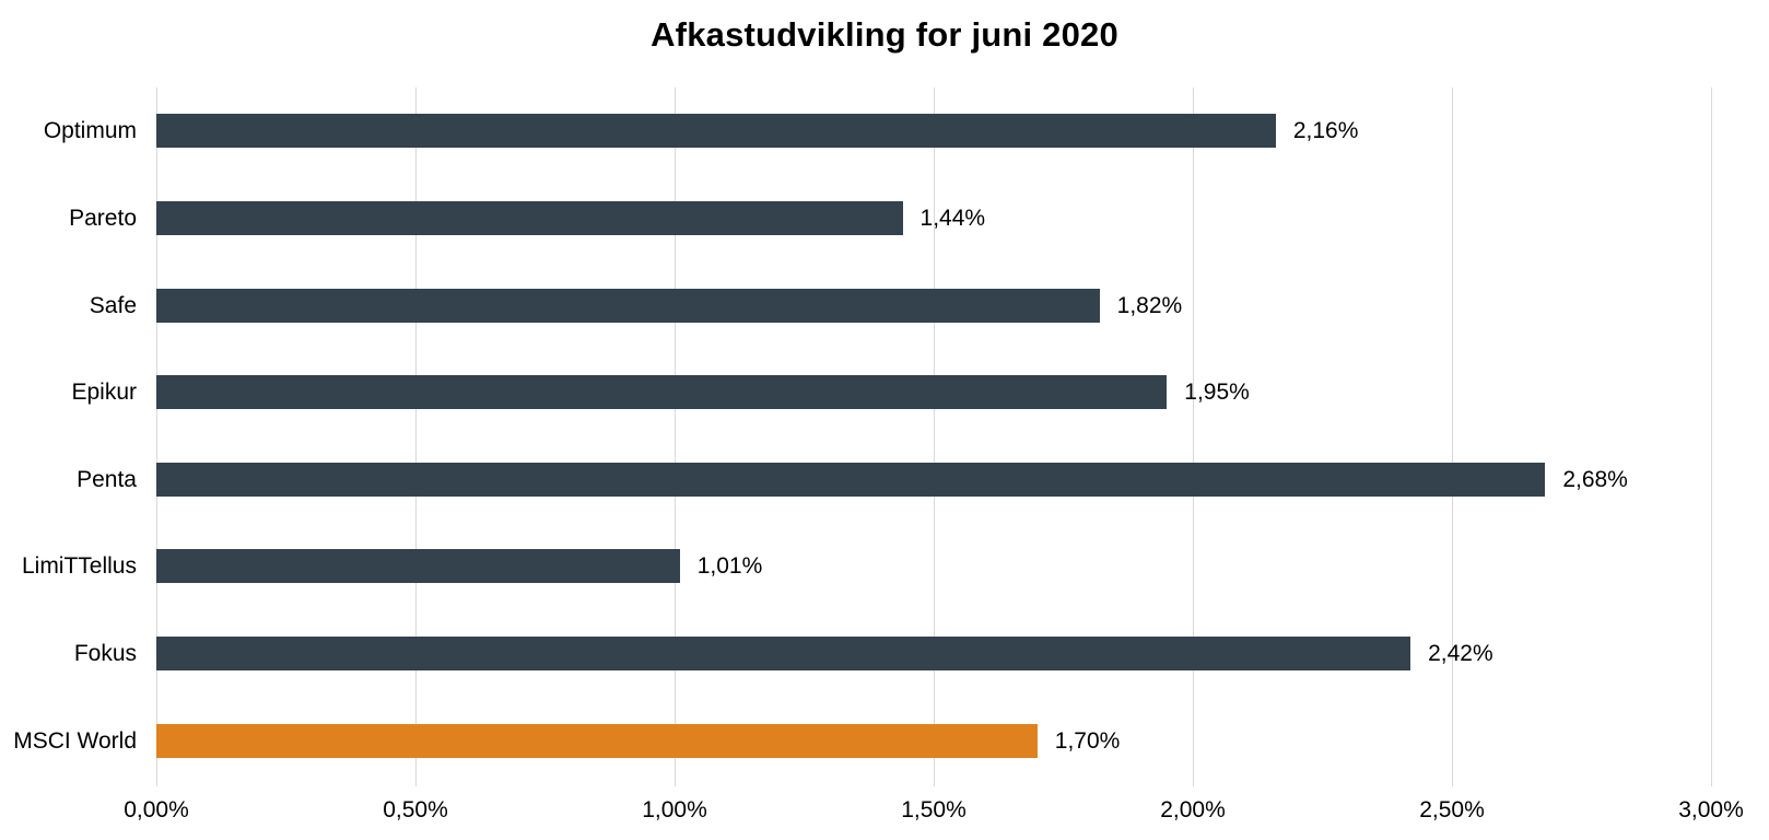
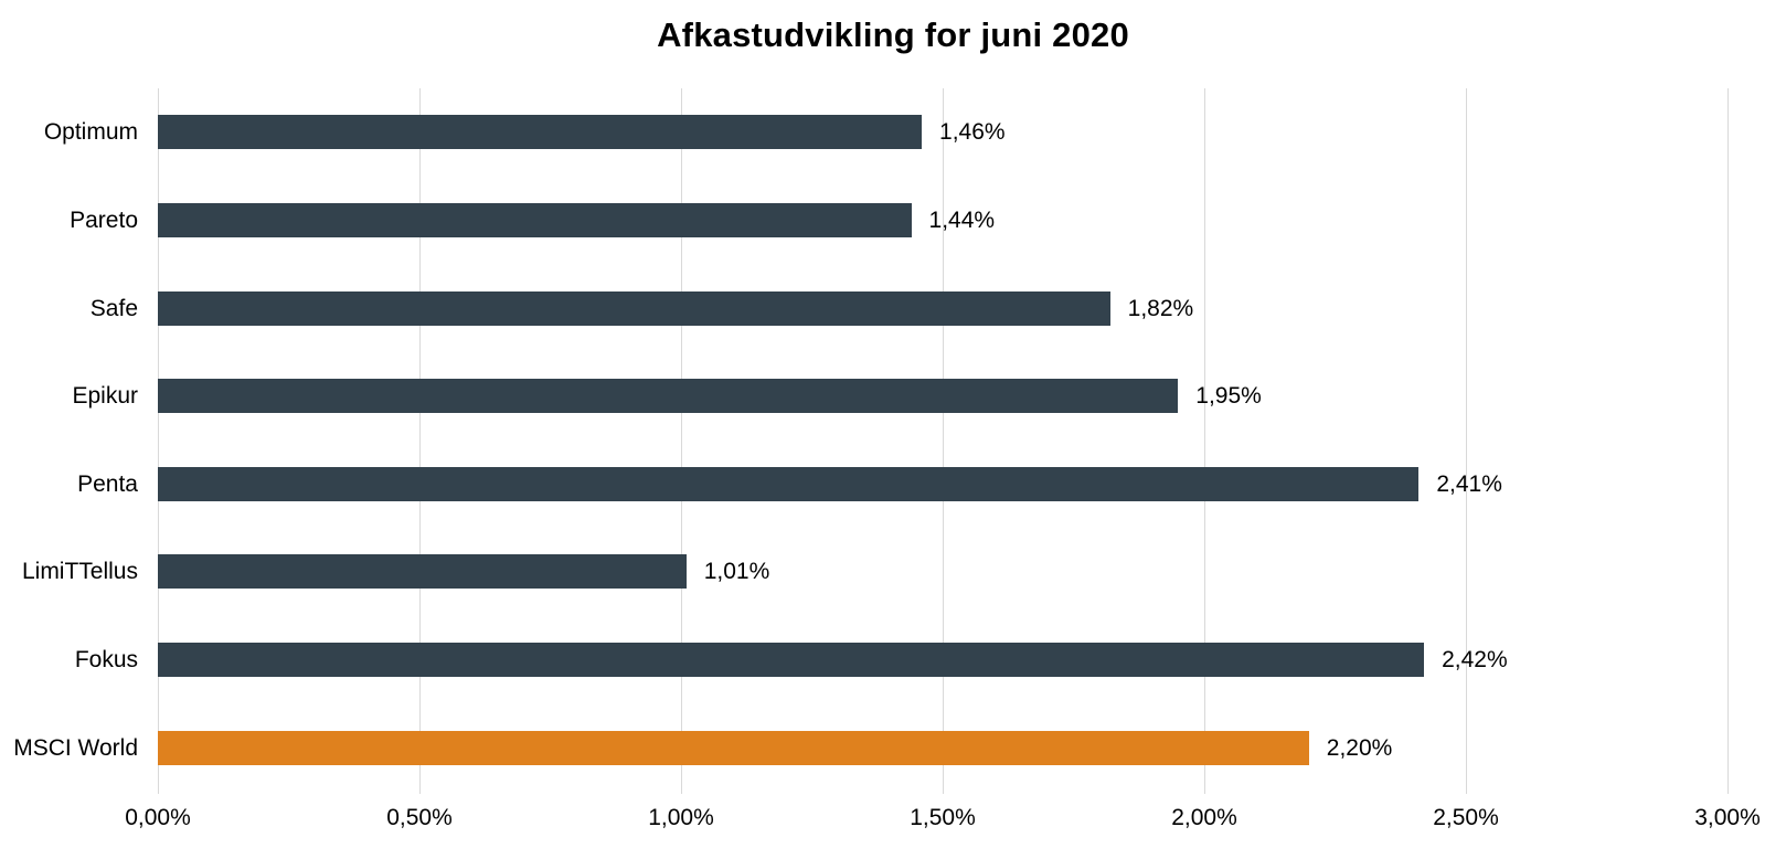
Optimum: 2,16% -> 1,46%
Penta: 2,68% -> 2,41%
MSCI World: 1,70% -> 2,20%
